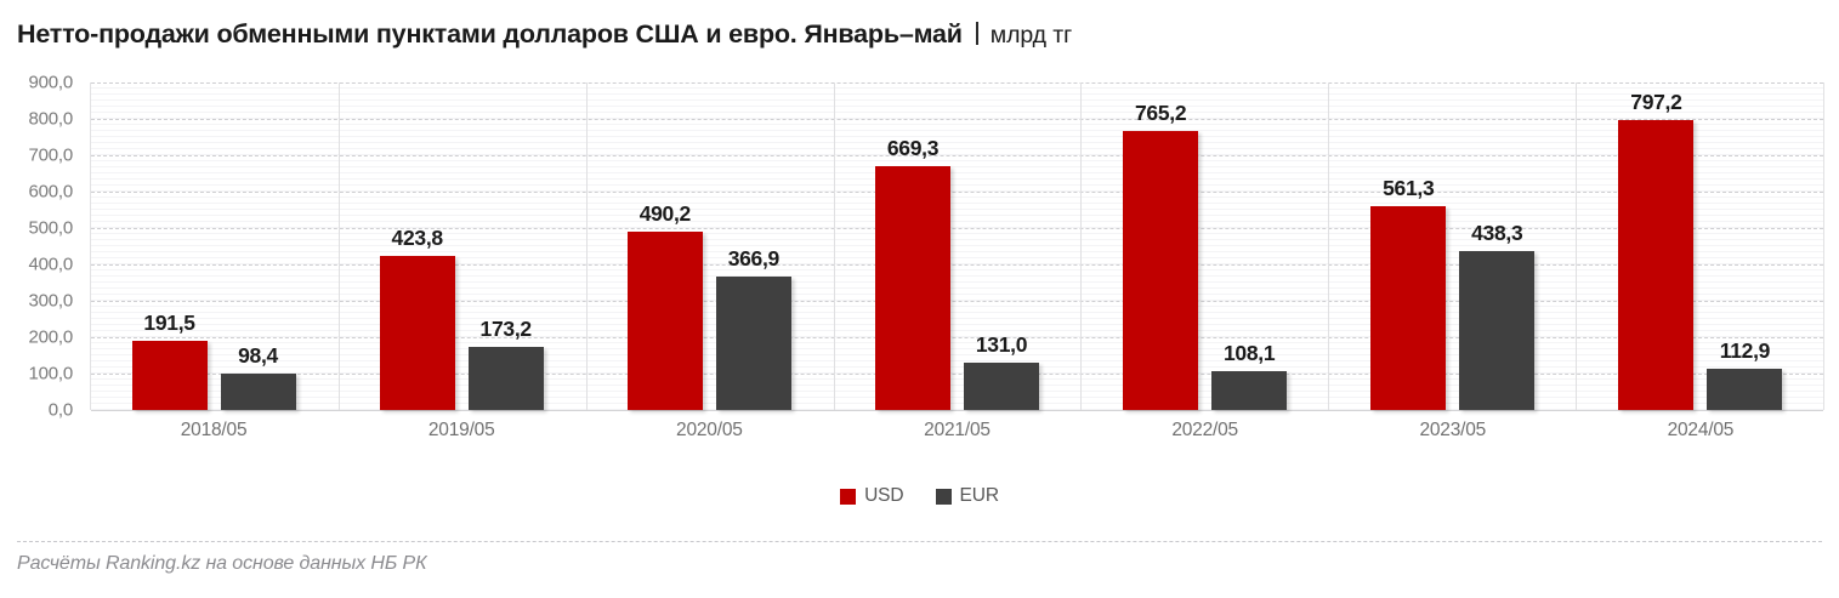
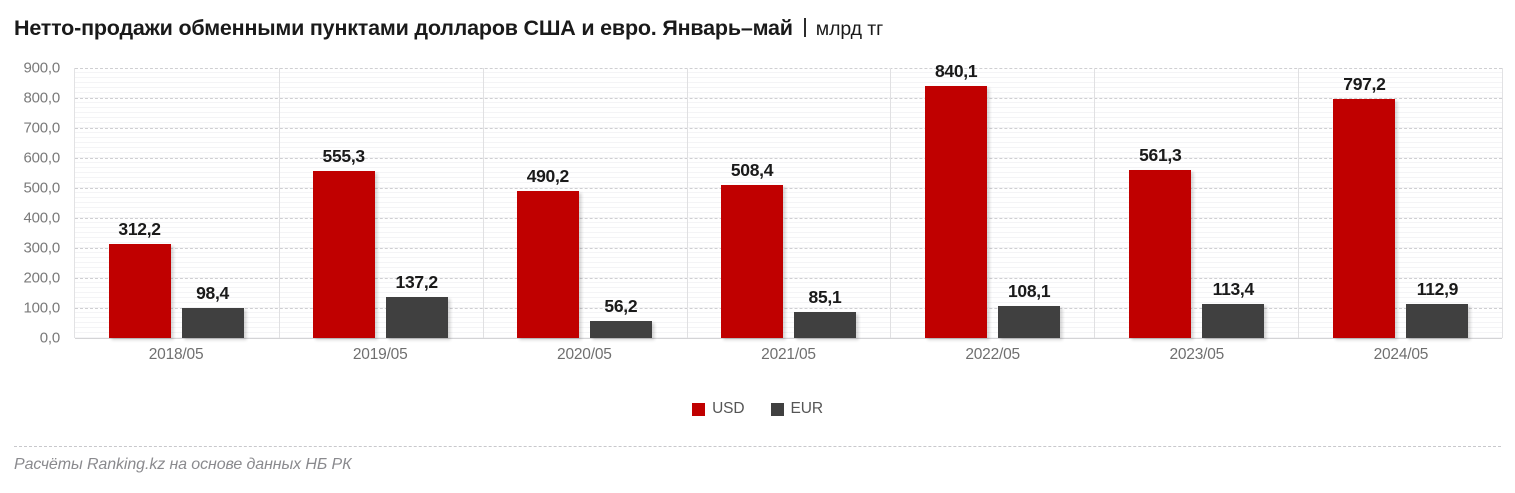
USD/2018/05: 191,5 -> 312,2
USD/2019/05: 423,8 -> 555,3
EUR/2019/05: 173,2 -> 137,2
EUR/2020/05: 366,9 -> 56,2
USD/2021/05: 669,3 -> 508,4
EUR/2021/05: 131,0 -> 85,1
USD/2022/05: 765,2 -> 840,1
EUR/2023/05: 438,3 -> 113,4
